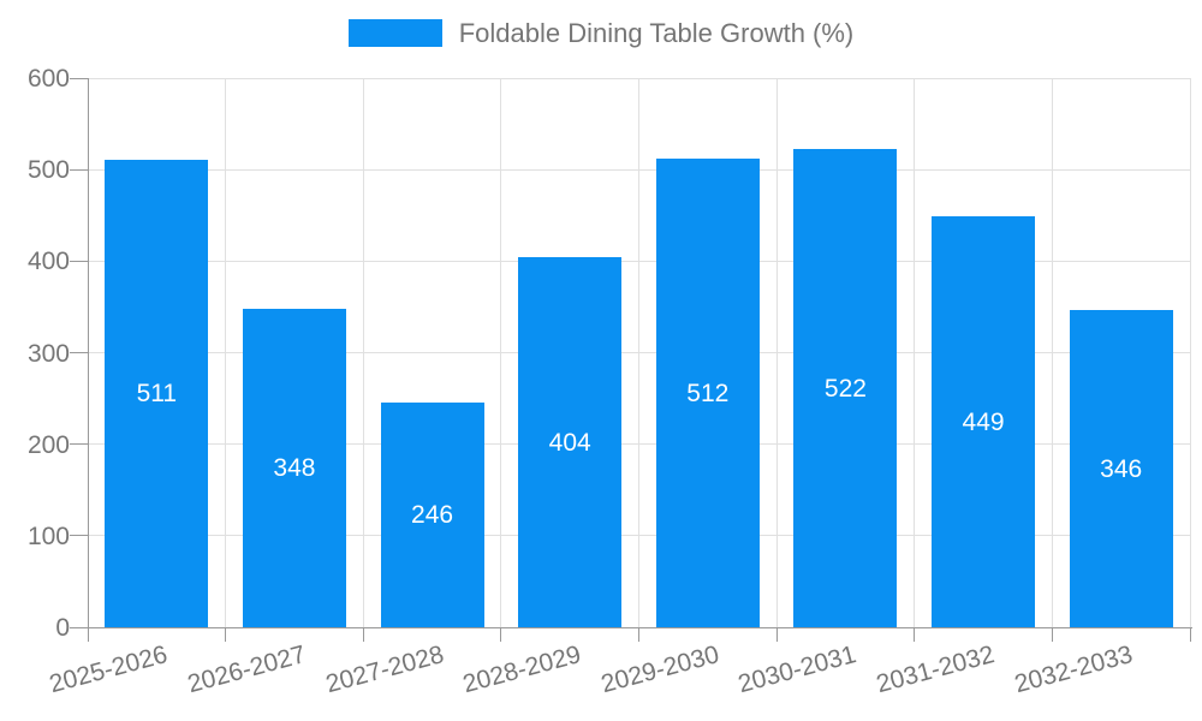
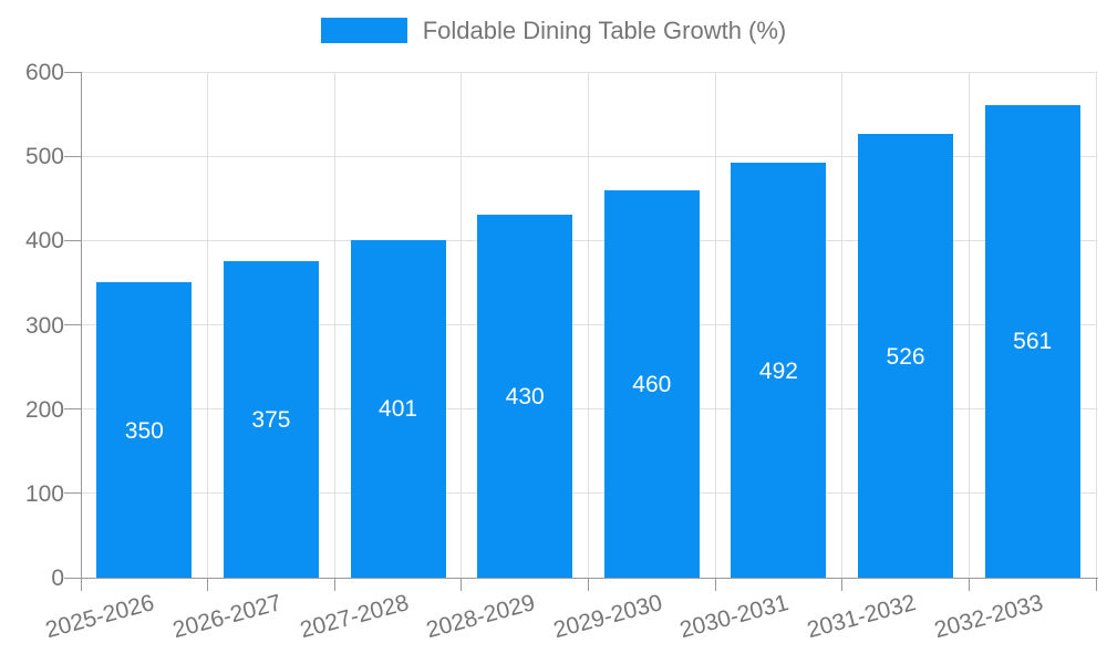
2025-2026: 511 -> 350
2026-2027: 348 -> 375
2027-2028: 246 -> 401
2028-2029: 404 -> 430
2029-2030: 512 -> 460
2030-2031: 522 -> 492
2031-2032: 449 -> 526
2032-2033: 346 -> 561
